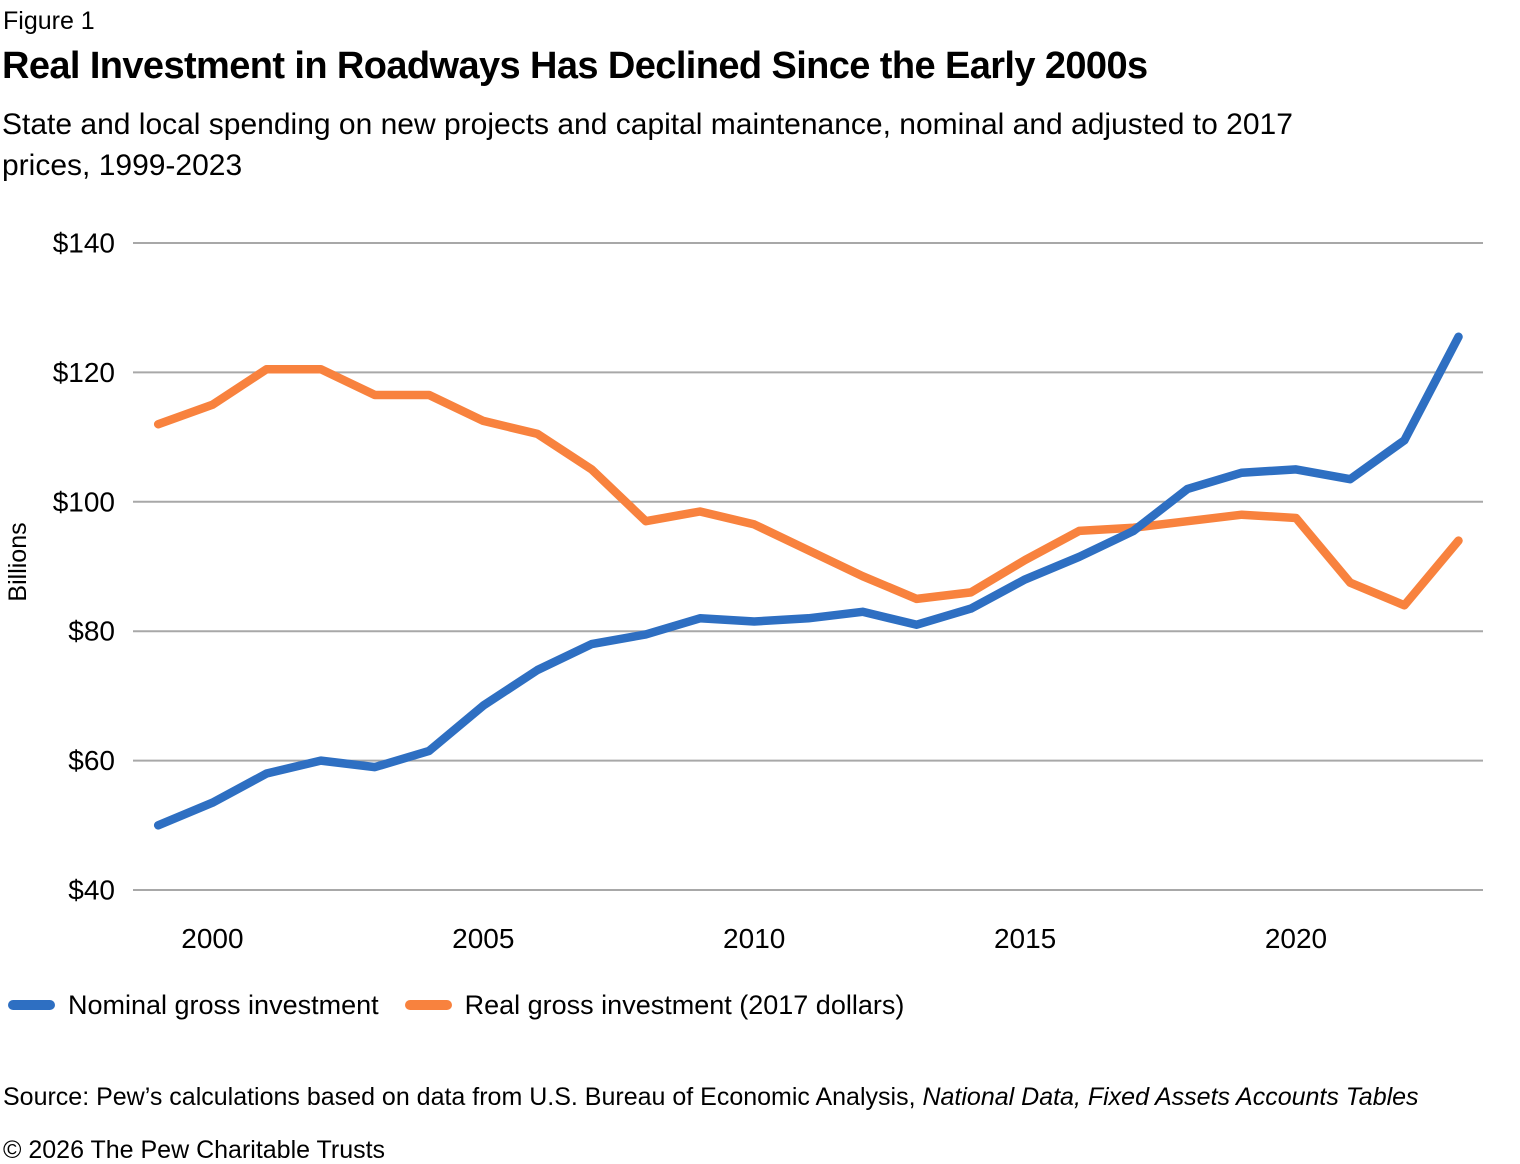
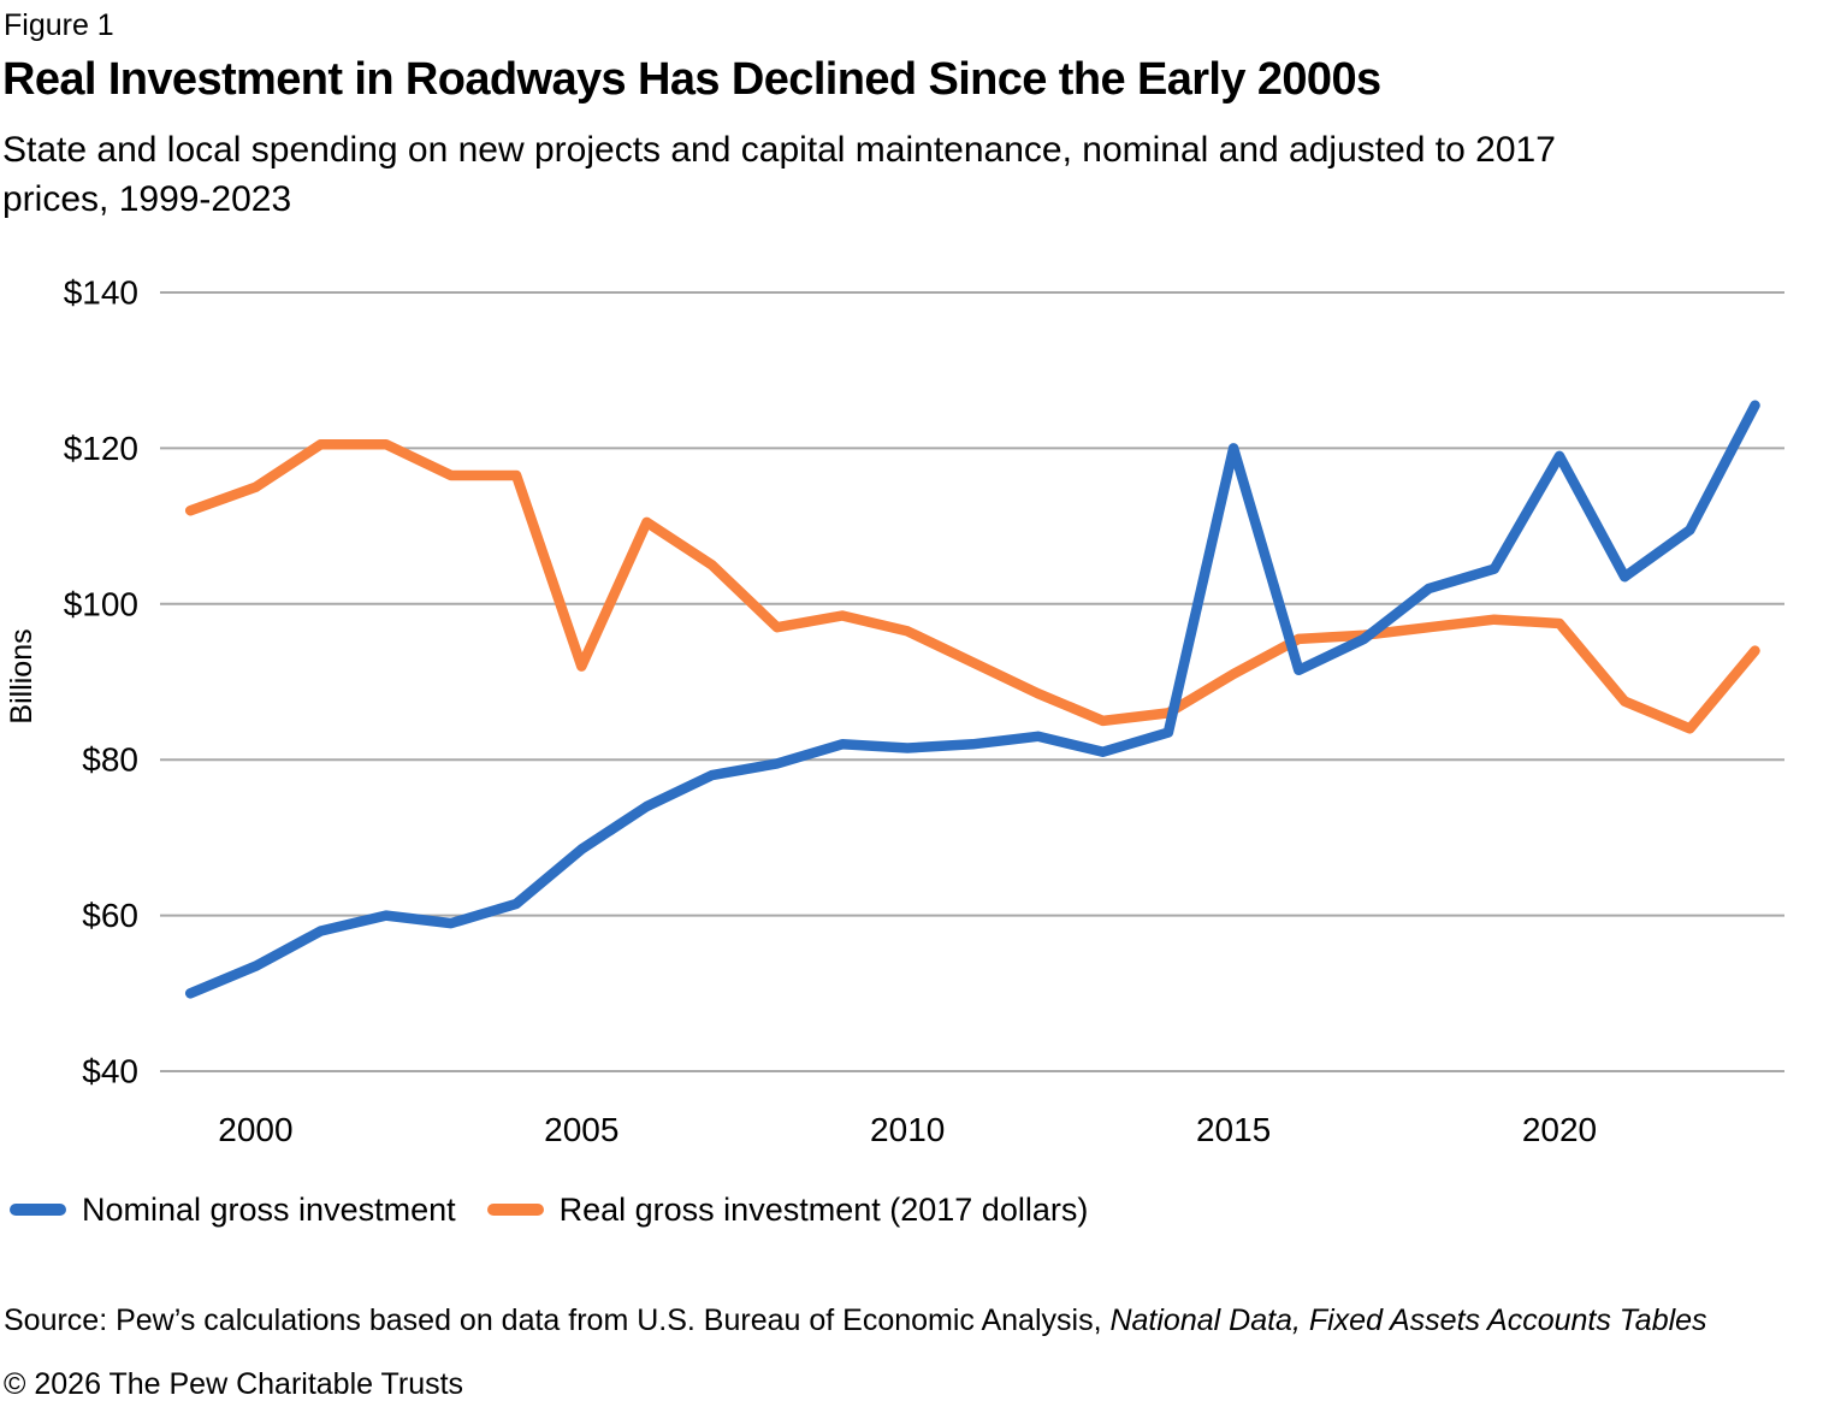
Real gross investment (2017 dollars)/2005: $112 -> $92
Nominal gross investment/2015: $88 -> $120
Nominal gross investment/2020: $105 -> $119
